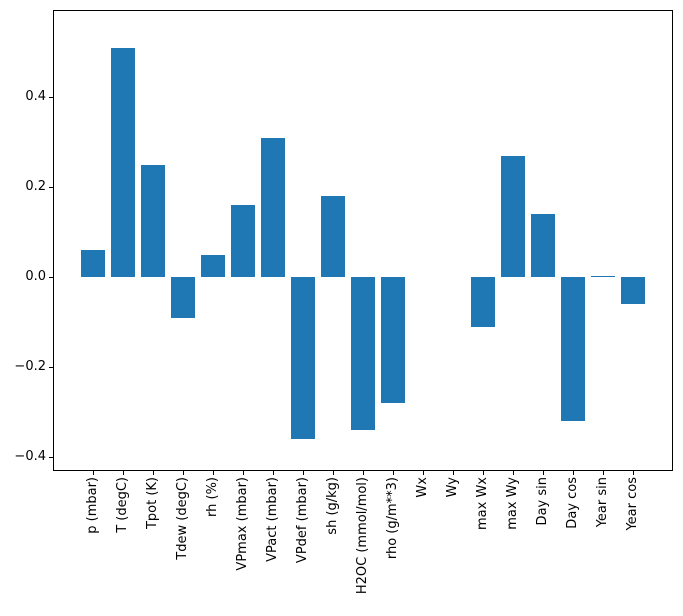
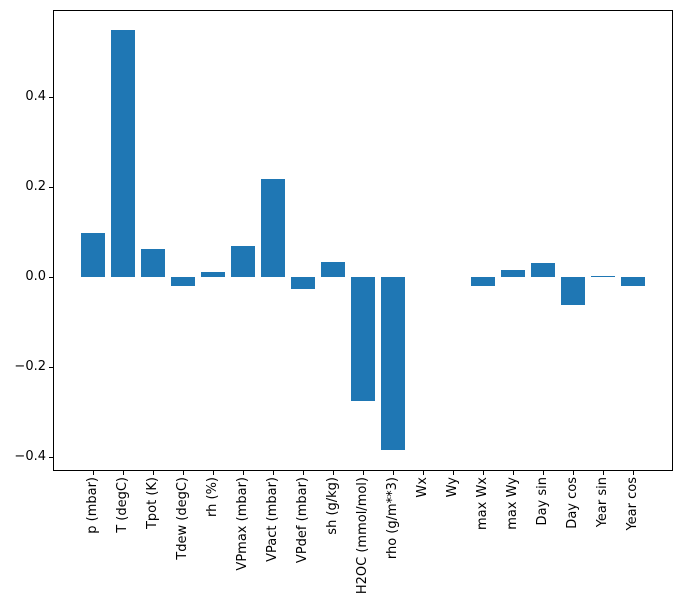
p (mbar): 0.06 -> 0.10
T (degC): 0.51 -> 0.55
Tpot (K): 0.25 -> 0.06
Tdew (degC): -0.09 -> -0.02
rh (%): 0.05 -> 0.01
VPmax (mbar): 0.16 -> 0.07
VPact (mbar): 0.31 -> 0.22
VPdef (mbar): -0.36 -> -0.03
sh (g/kg): 0.18 -> 0.04
H2OC (mmol/mol): -0.34 -> -0.27
rho (g/m**3): -0.28 -> -0.38
max Wx: -0.11 -> -0.02
max Wy: 0.27 -> 0.02
Day sin: 0.14 -> 0.03
Day cos: -0.32 -> -0.06
Year cos: -0.06 -> -0.02
